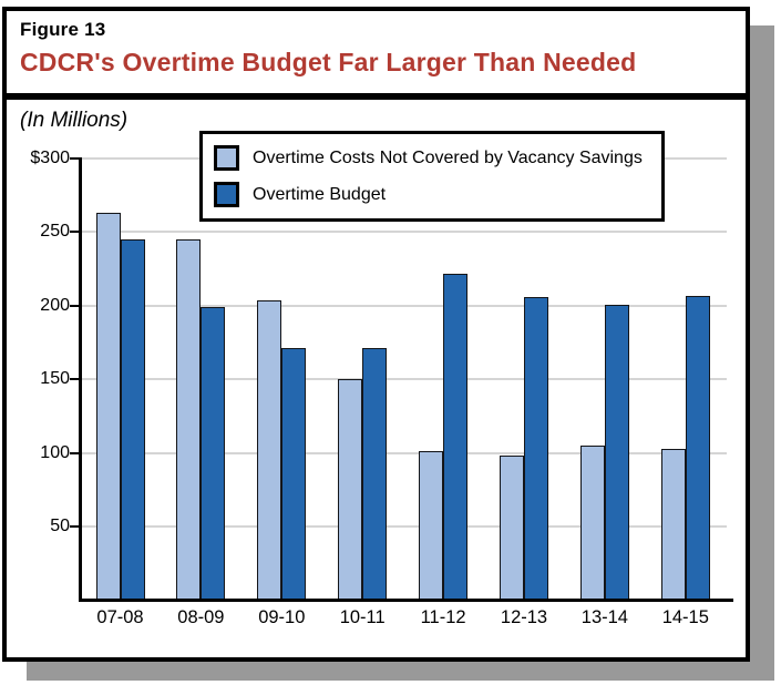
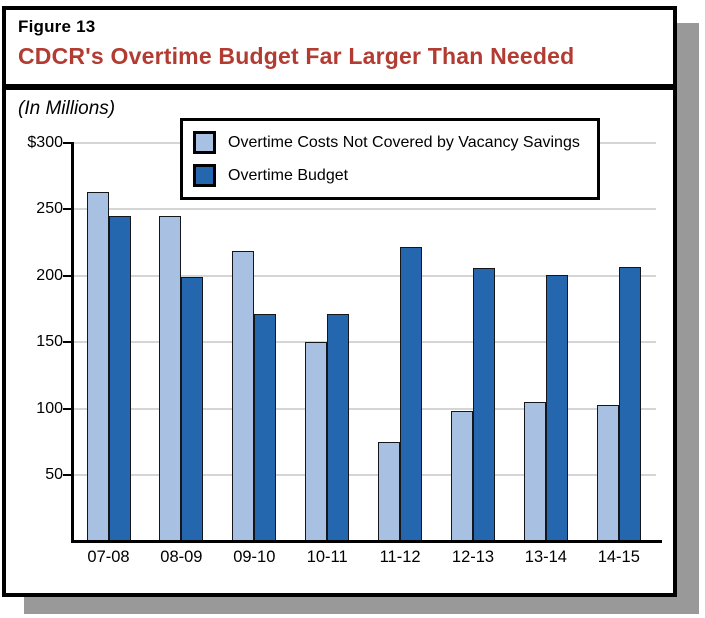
Overtime Costs Not Covered by Vacancy Savings/09-10: $204 -> $219
Overtime Costs Not Covered by Vacancy Savings/11-12: $101 -> $75
